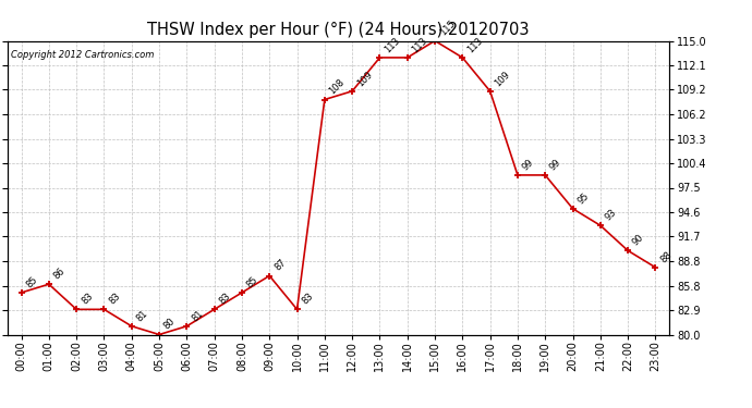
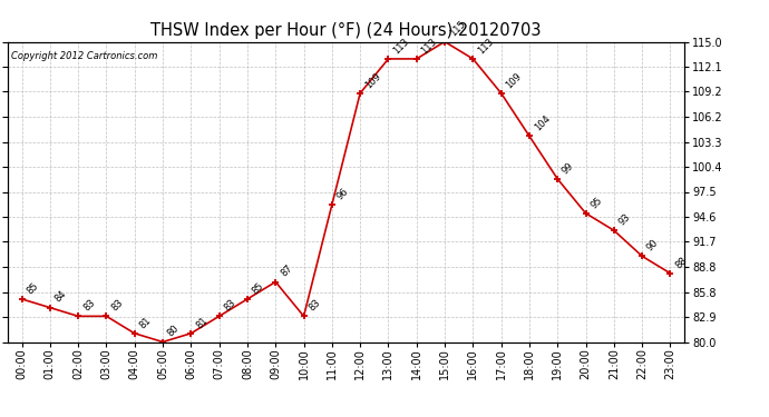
01:00: 86 -> 84
11:00: 108 -> 96
18:00: 99 -> 104
